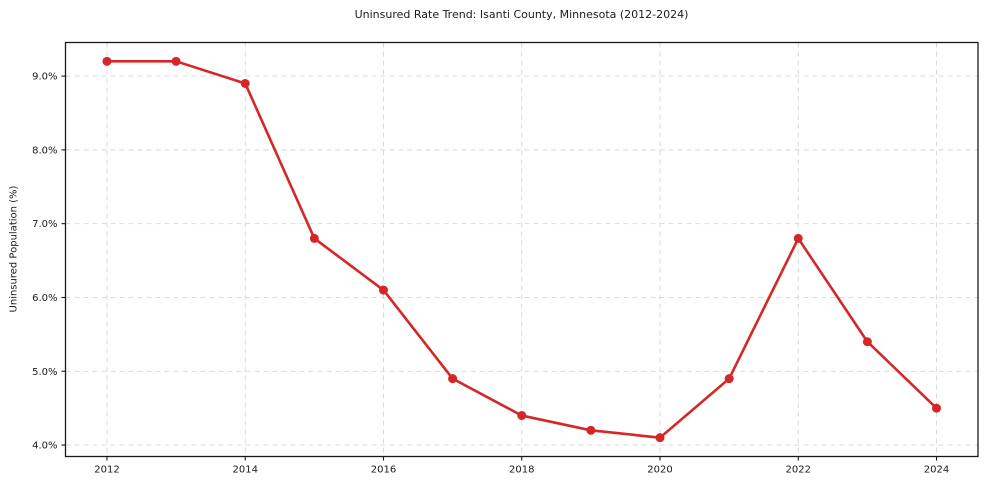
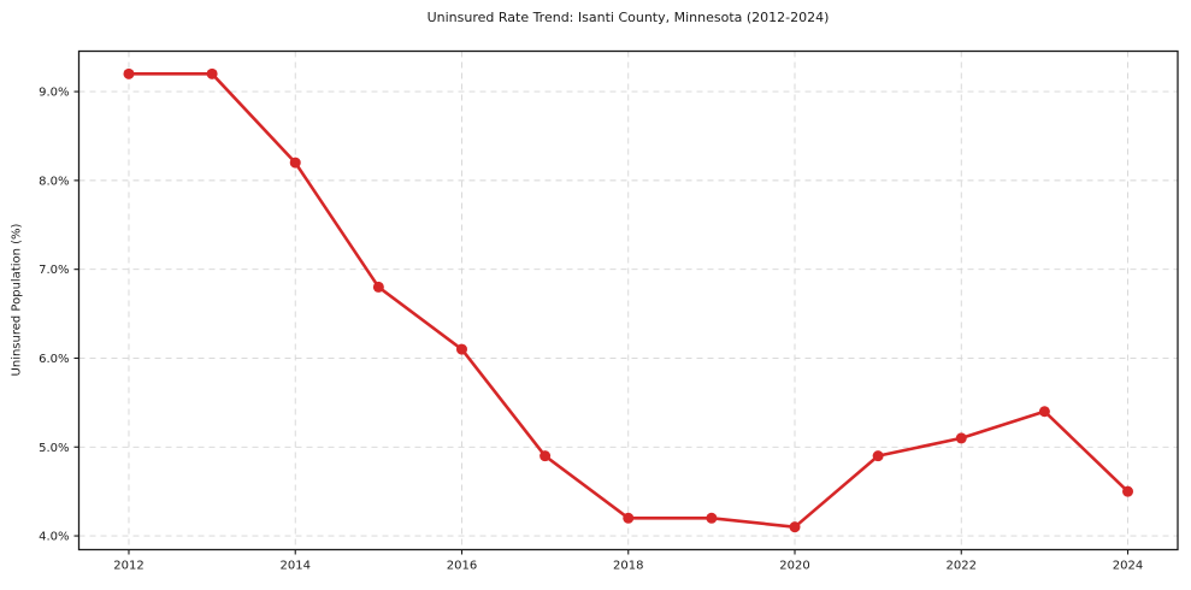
2014: 8.9% -> 8.2%
2018: 4.4% -> 4.2%
2022: 6.8% -> 5.1%
